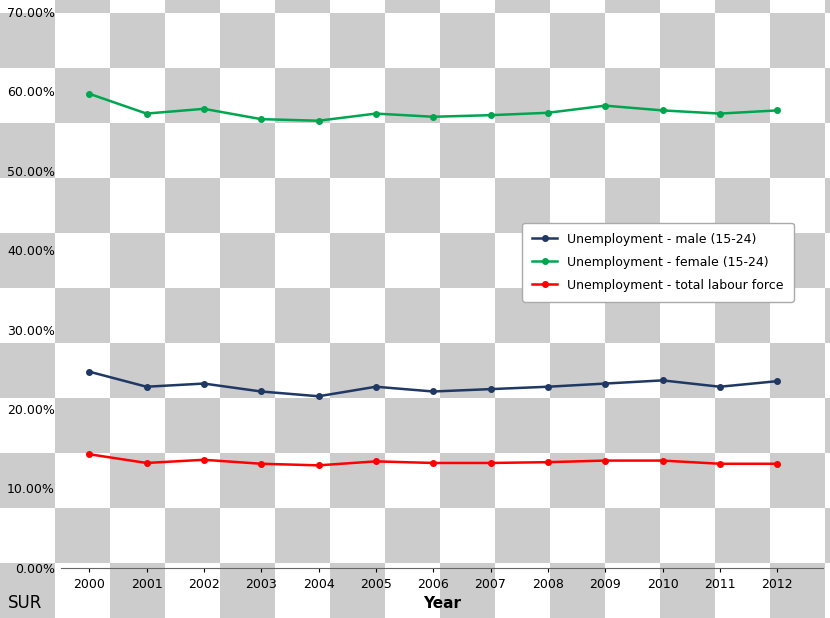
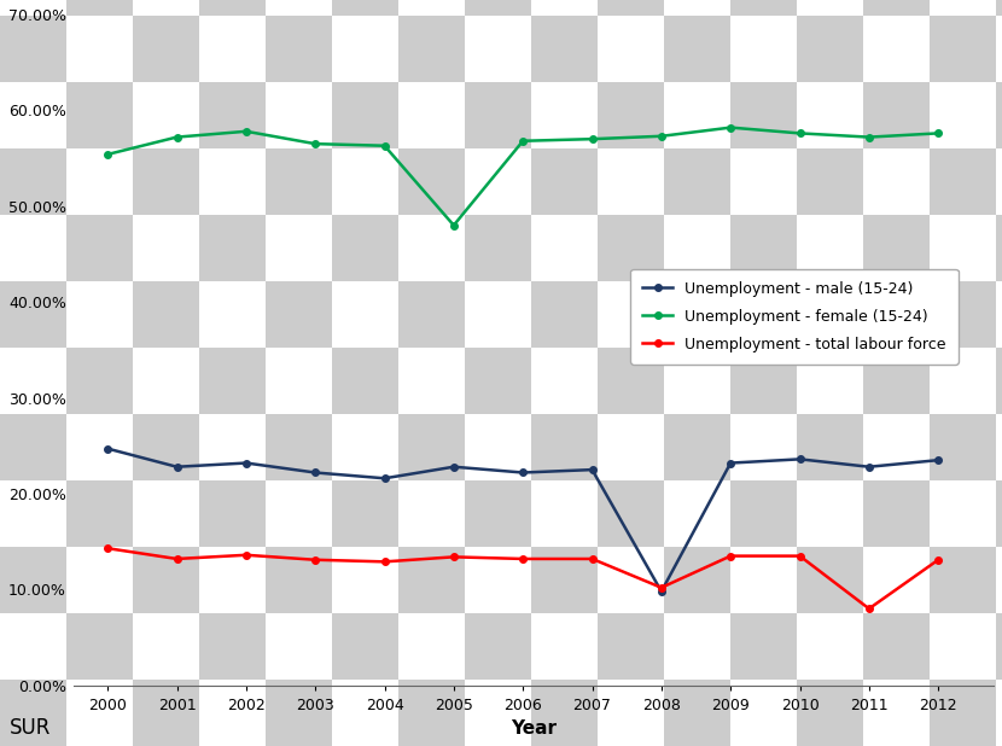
Unemployment - female (15-24)/2000: 59.7% -> 55.4%
Unemployment - female (15-24)/2005: 57.2% -> 48.0%
Unemployment - male (15-24)/2008: 22.8% -> 9.8%
Unemployment - total labour force/2008: 13.3% -> 10.2%
Unemployment - total labour force/2011: 13.1% -> 8.0%
